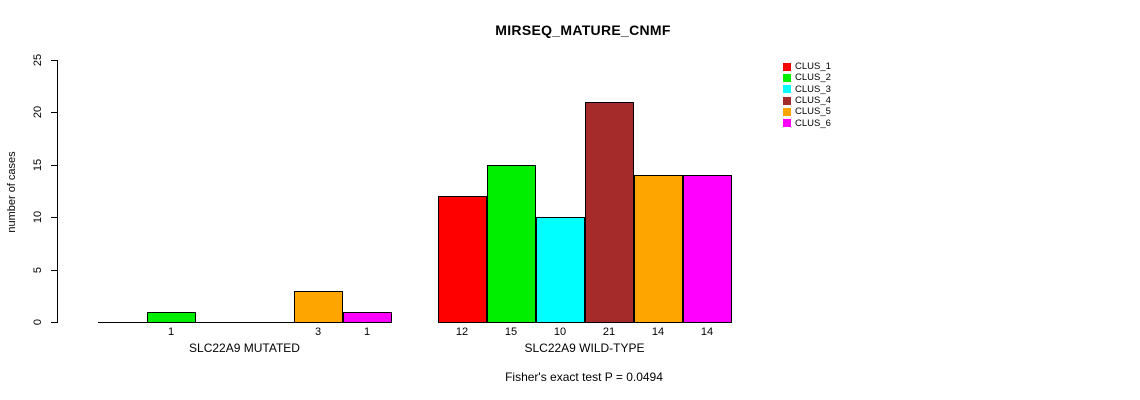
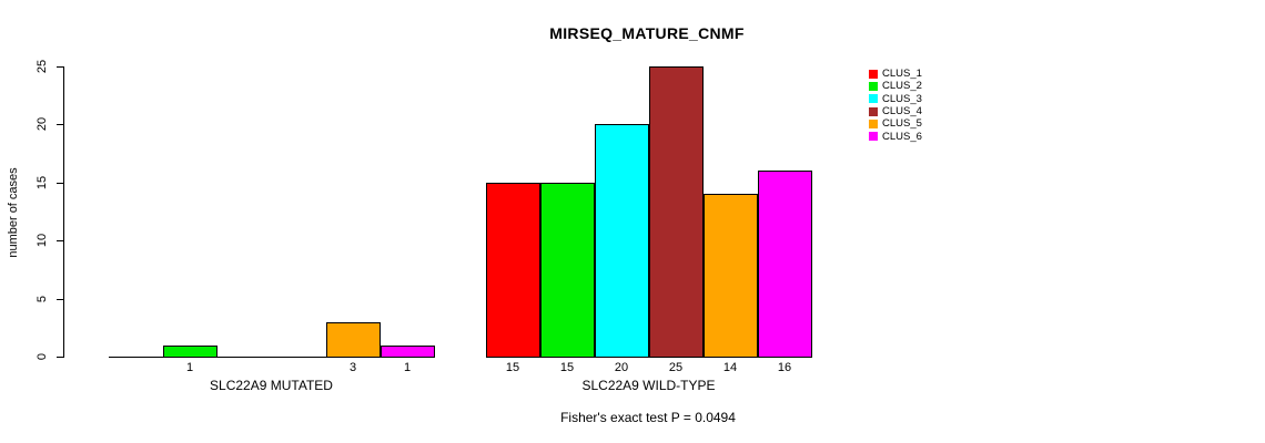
CLUS_1/SLC22A9 WILD-TYPE: 12 -> 15
CLUS_3/SLC22A9 WILD-TYPE: 10 -> 20
CLUS_4/SLC22A9 WILD-TYPE: 21 -> 25
CLUS_6/SLC22A9 WILD-TYPE: 14 -> 16
